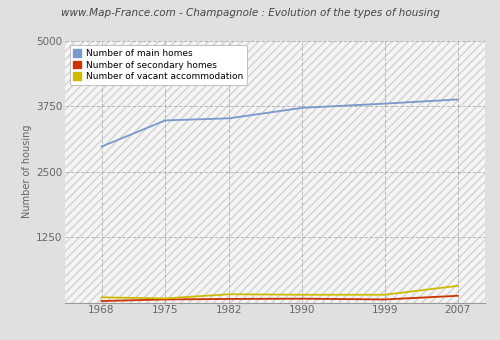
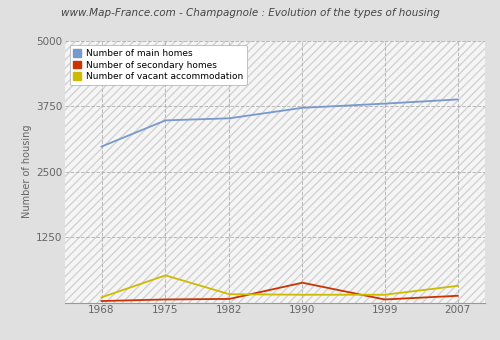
Number of vacant accommodation/1975: 80 -> 520
Number of secondary homes/1990: 80 -> 380
